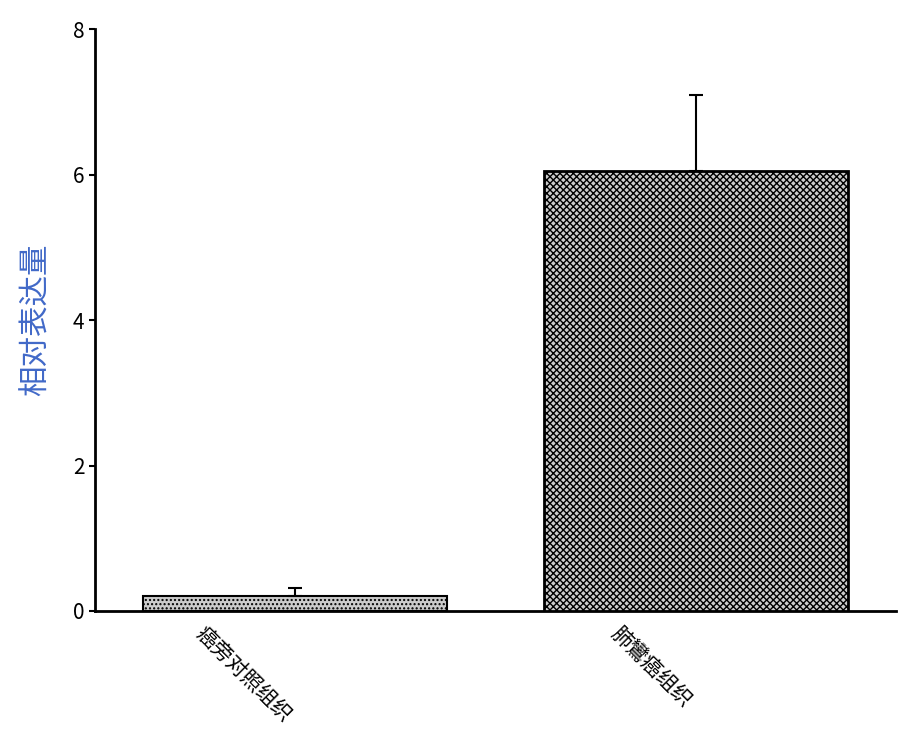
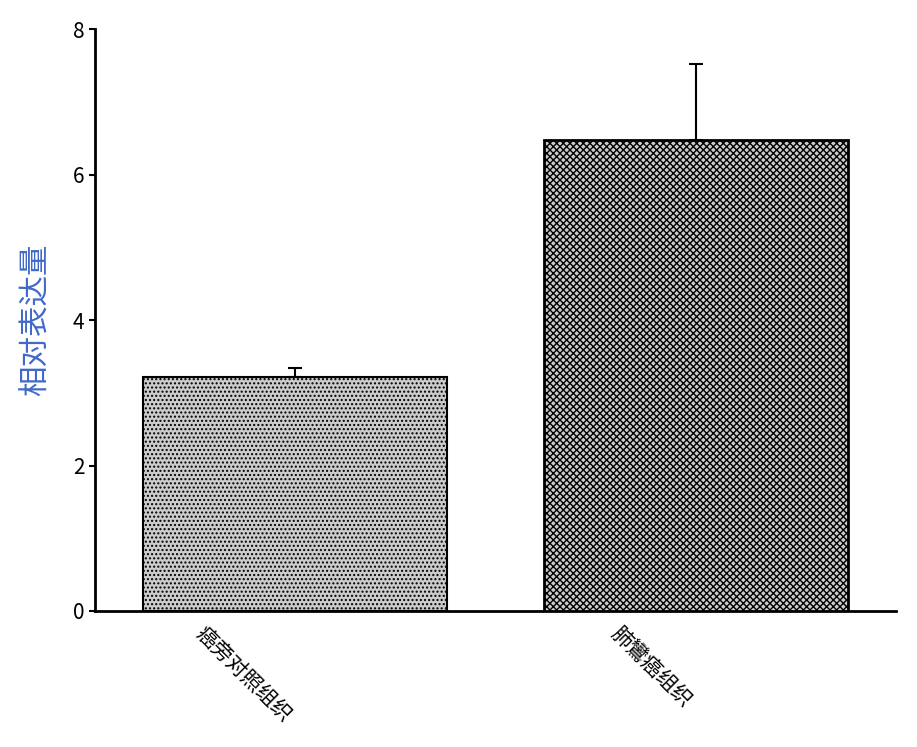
癌旁对照组织: 0.20 -> 3.22
肺鸞癌组织: 6.05 -> 6.48
